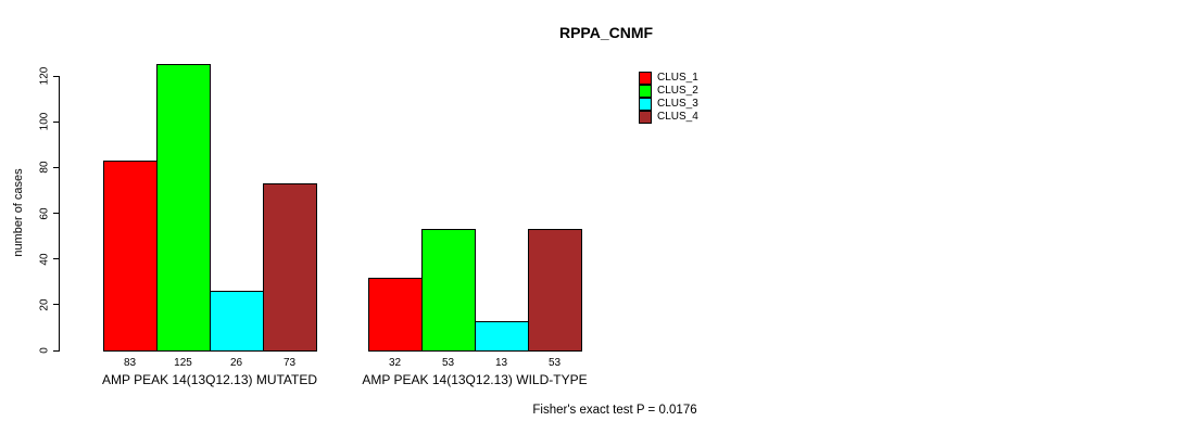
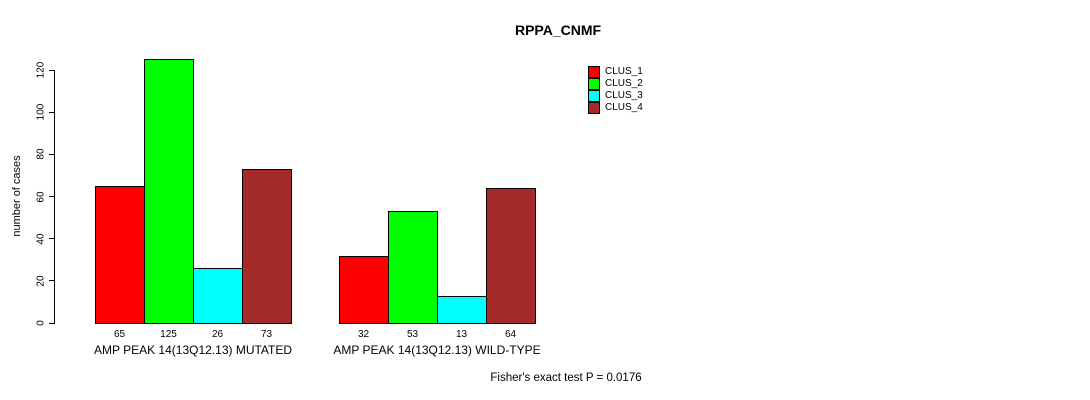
CLUS_1/AMP PEAK 14(13Q12.13) MUTATED: 83 -> 65
CLUS_4/AMP PEAK 14(13Q12.13) WILD-TYPE: 53 -> 64
